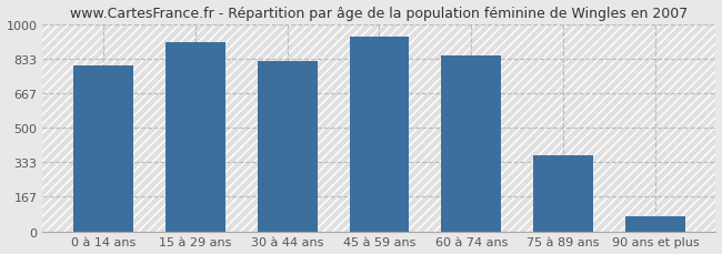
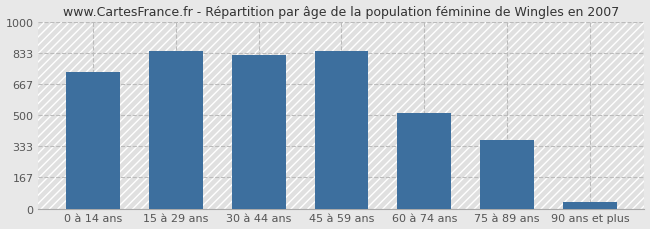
0 à 14 ans: 800 -> 730
15 à 29 ans: 910 -> 840
45 à 59 ans: 940 -> 840
60 à 74 ans: 850 -> 510
90 ans et plus: 70 -> 40
